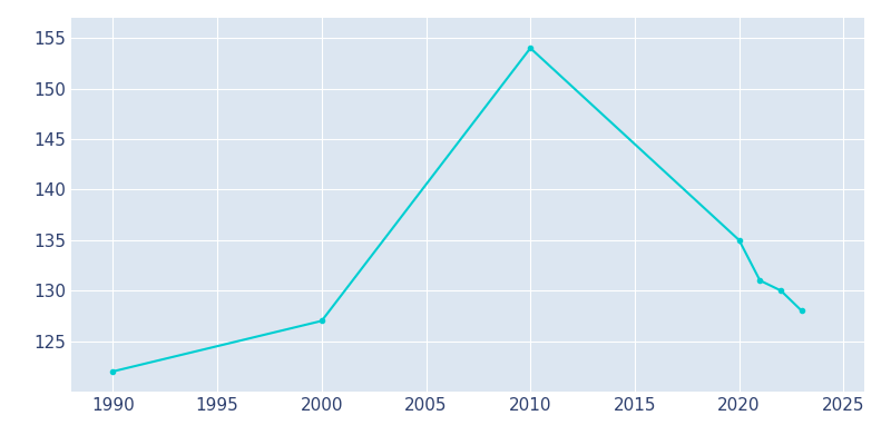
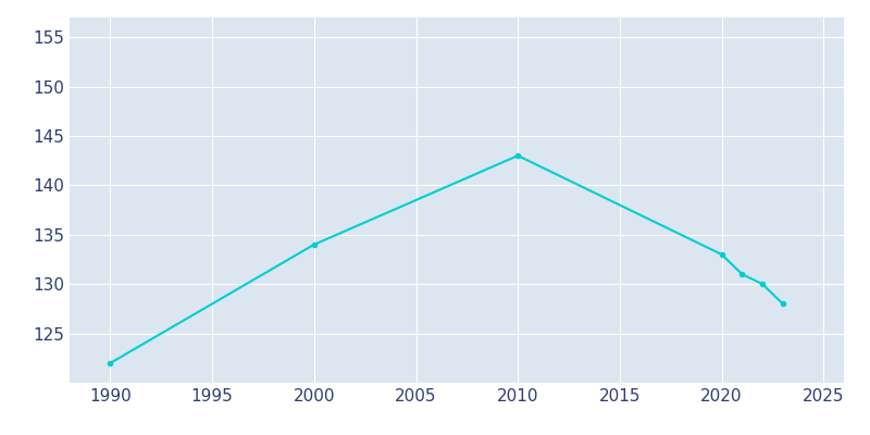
2000: 127 -> 134
2010: 154 -> 143
2020: 135 -> 133
